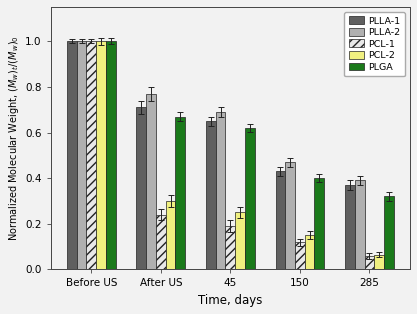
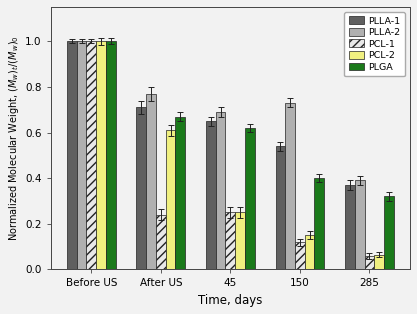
PCL-2/After US: 0.300 -> 0.610
PCL-1/45: 0.19 -> 0.25
PLLA-1/150: 0.43 -> 0.54
PLLA-2/150: 0.47 -> 0.73
